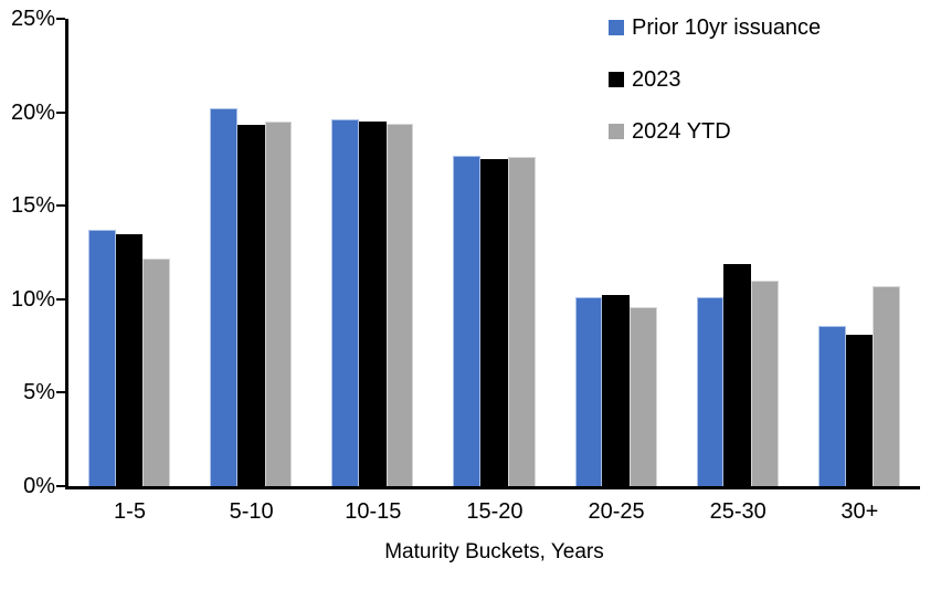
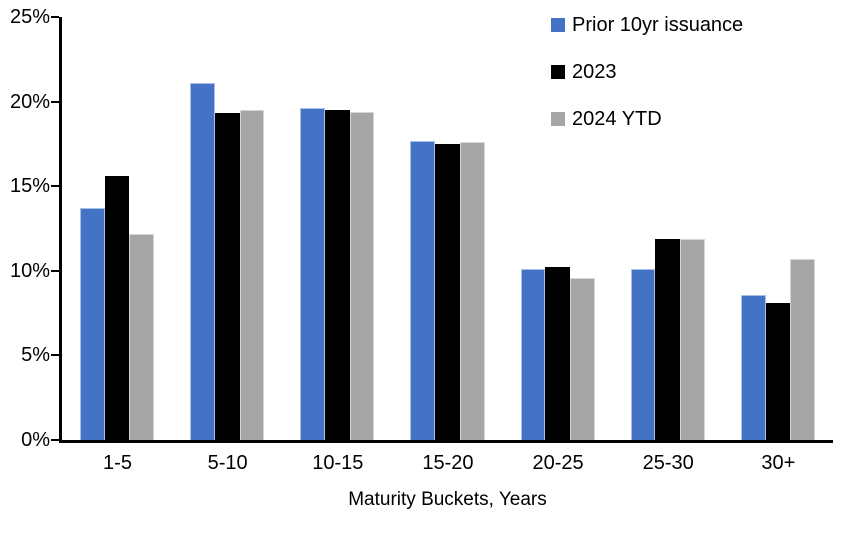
2023/1-5: 13.5% -> 15.6%
Prior 10yr issuance/5-10: 20.2% -> 21.1%
2024 YTD/25-30: 11.0% -> 11.9%
